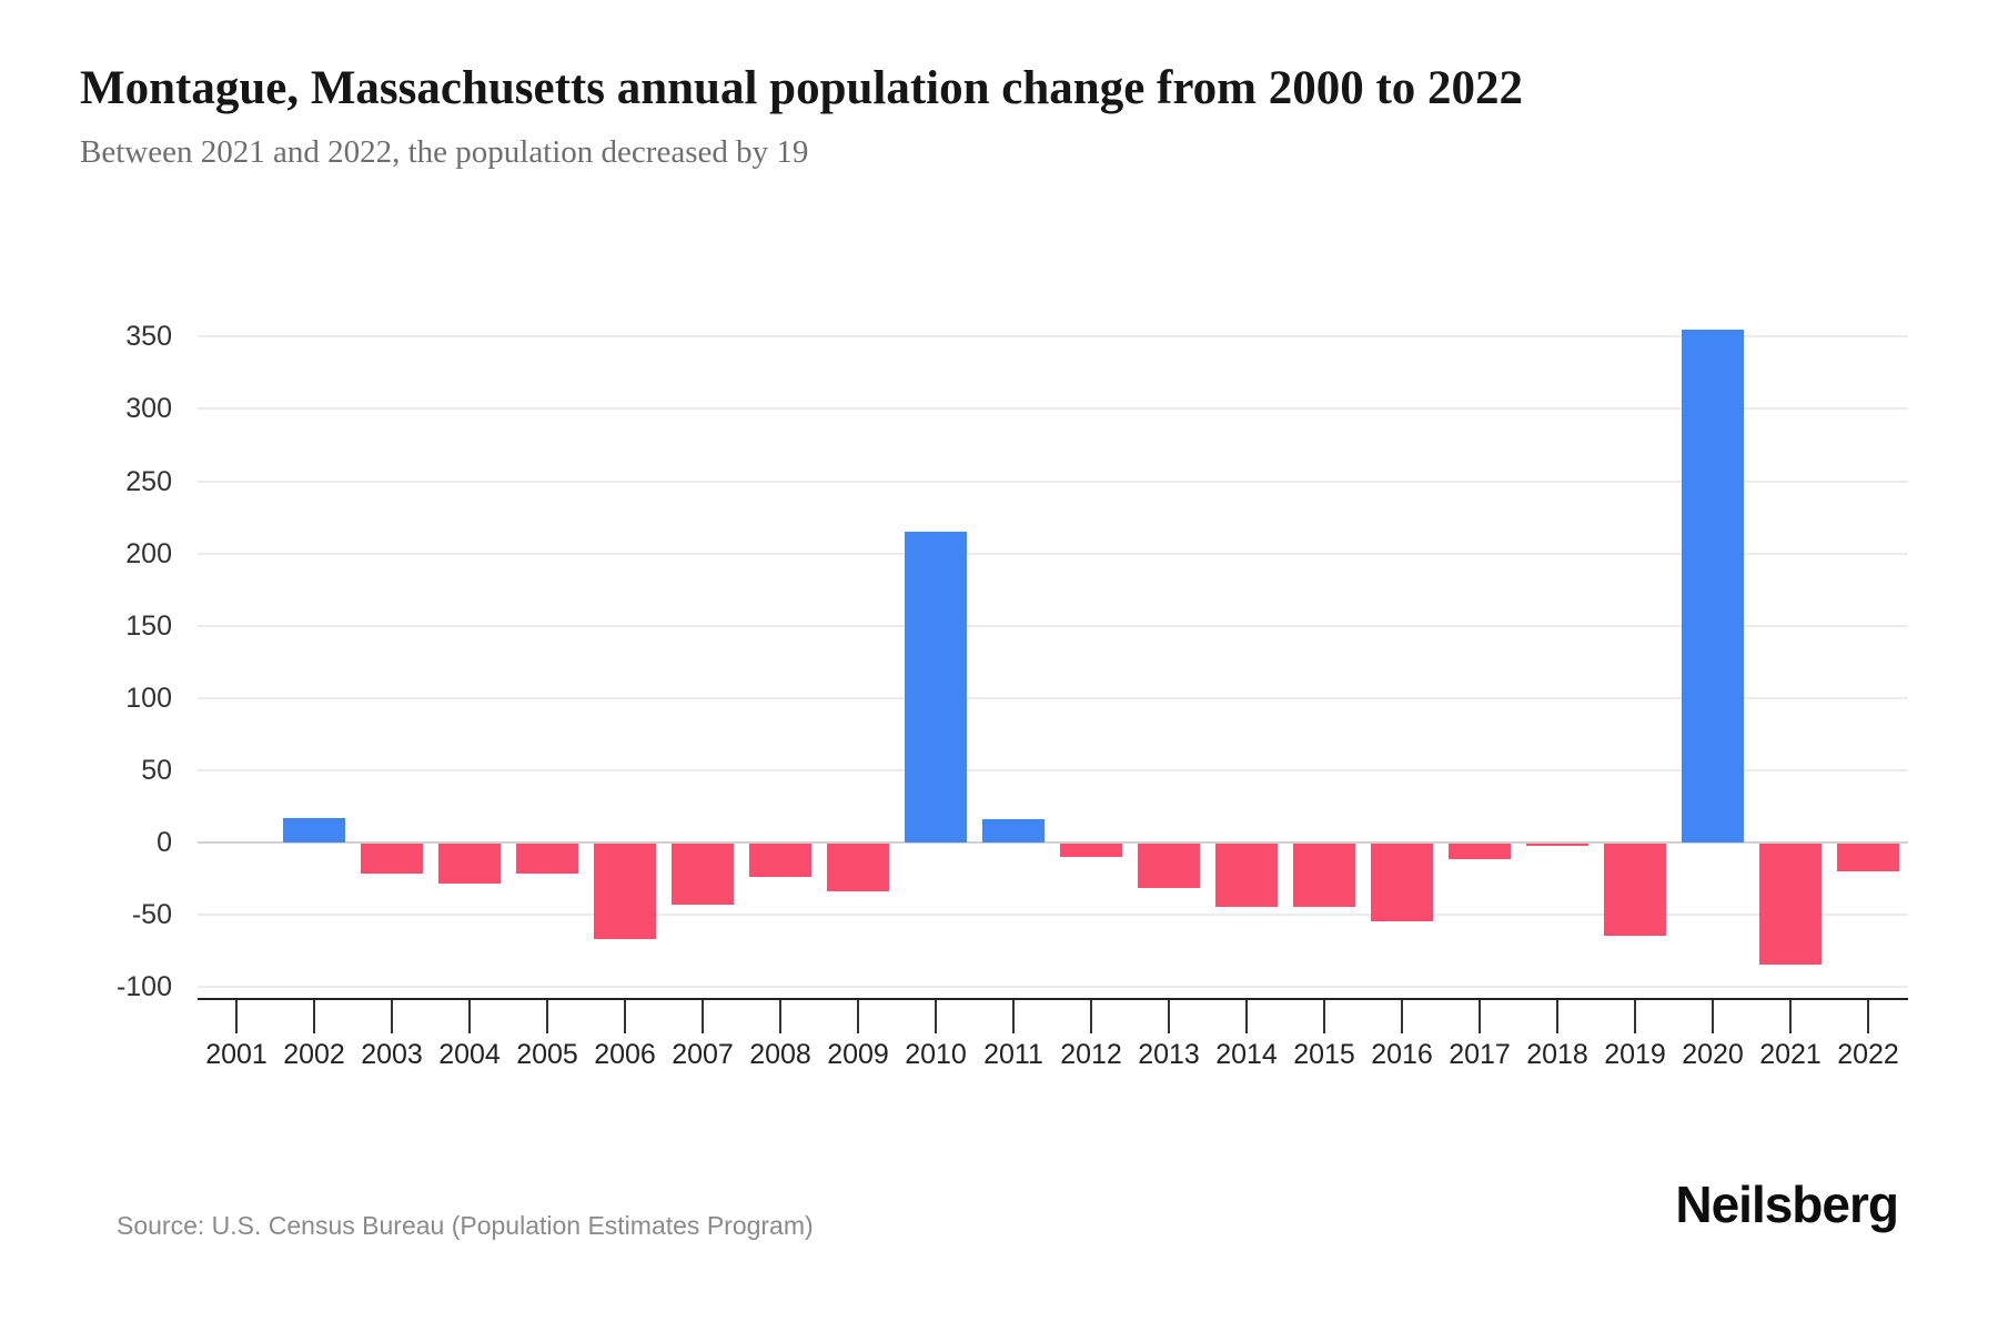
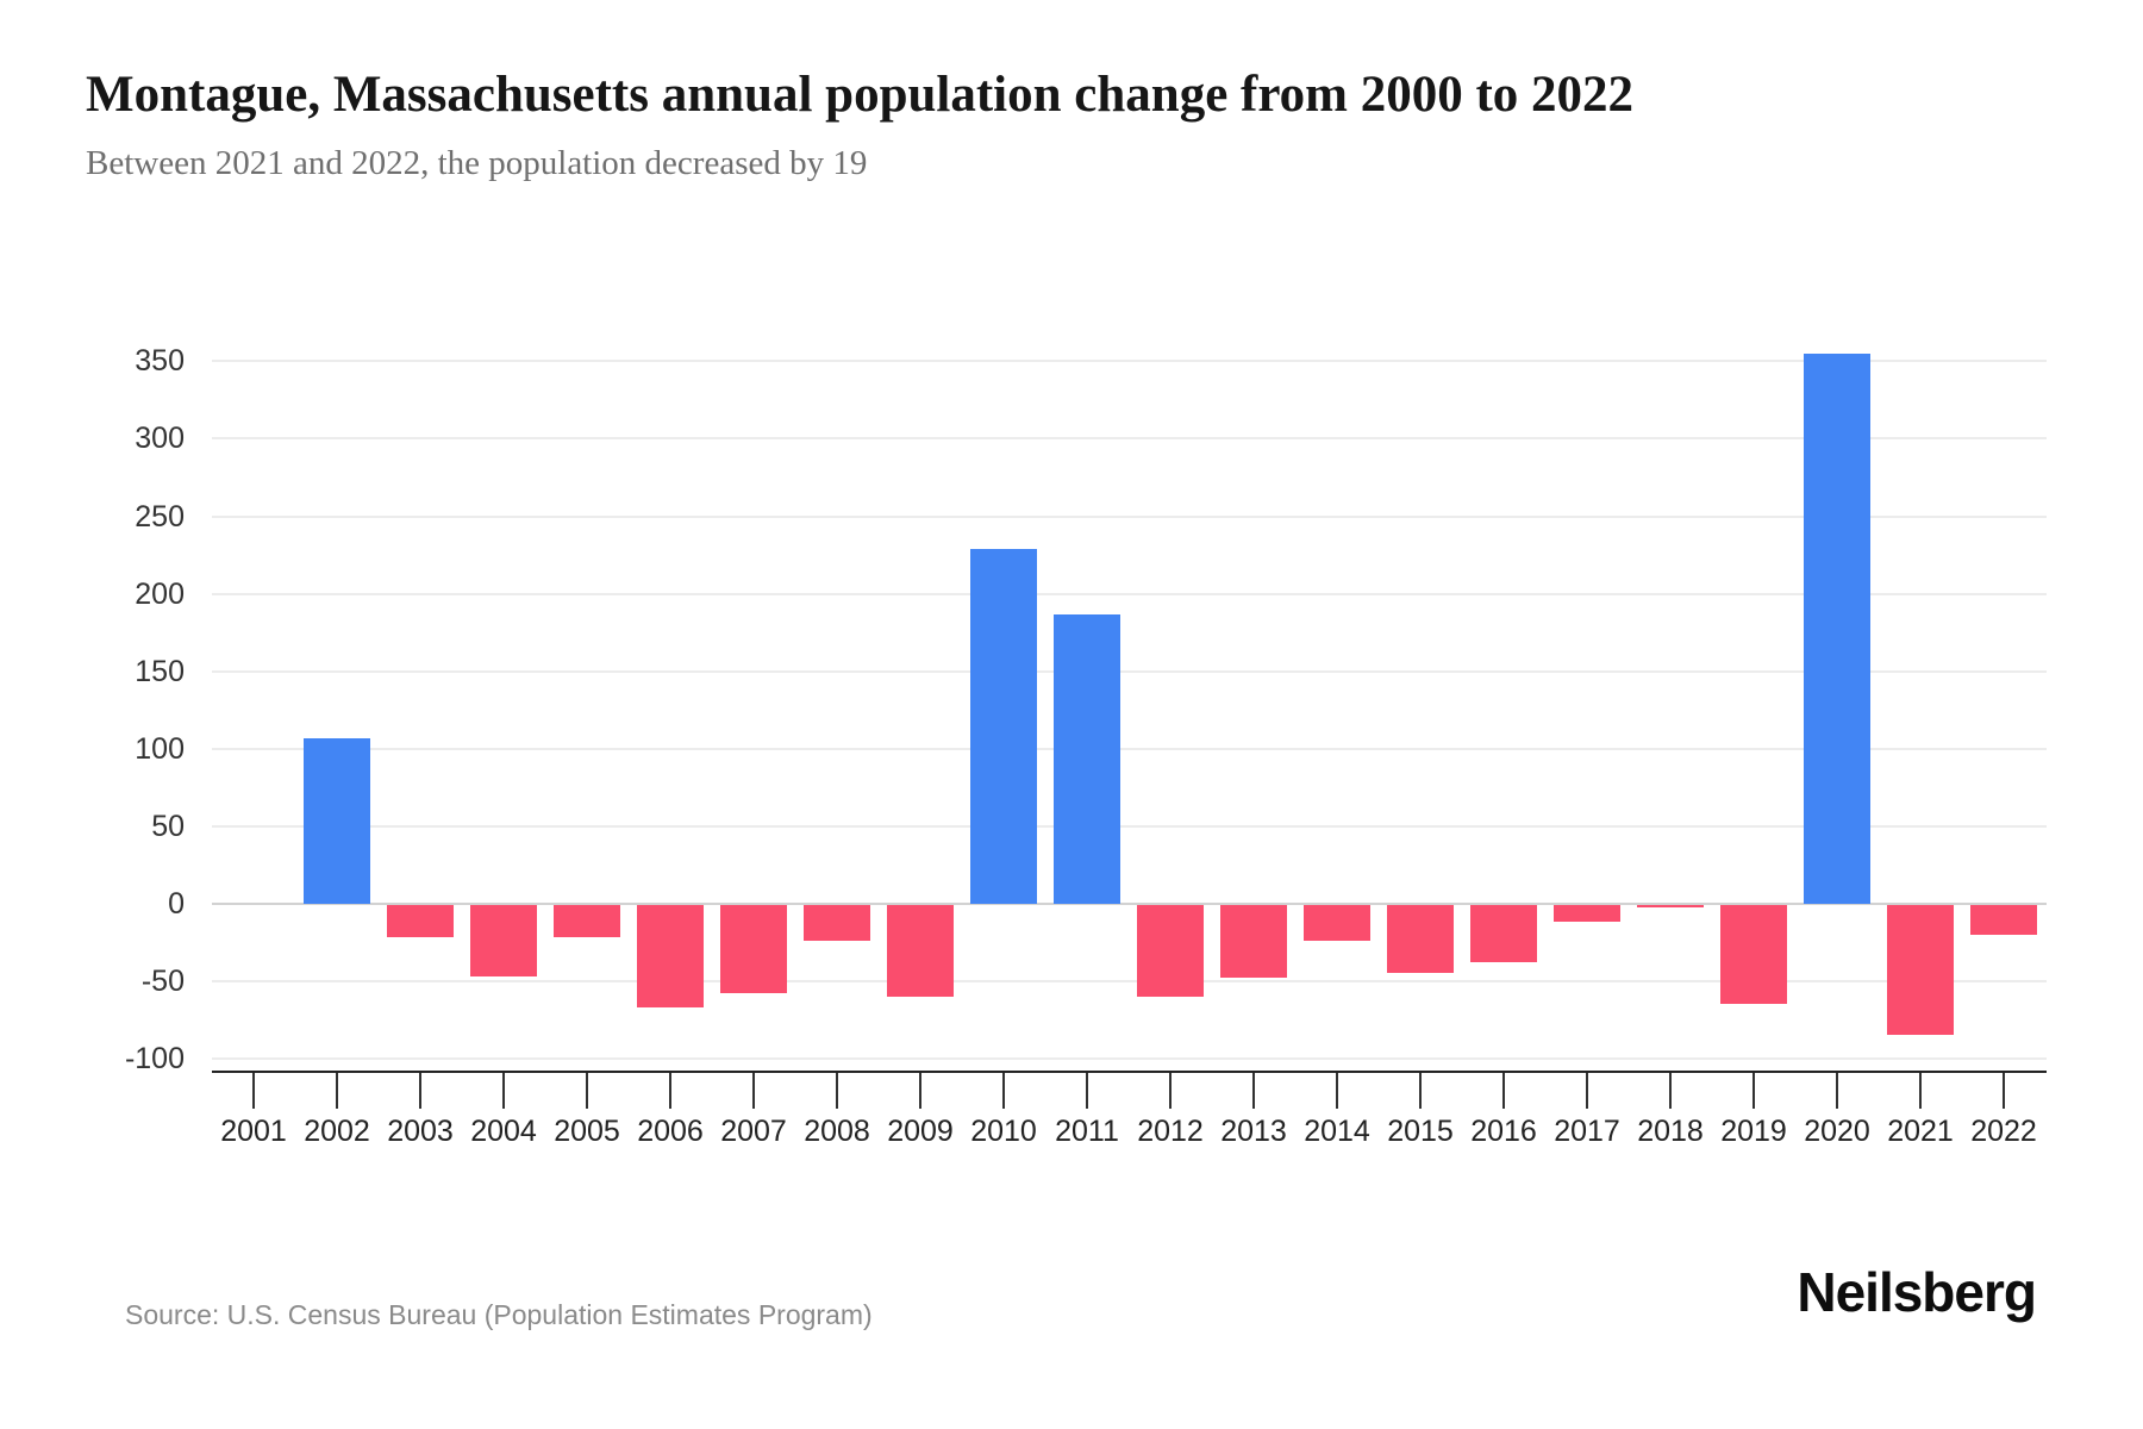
2002: 17 -> 107
2004: -28 -> -46
2007: -42 -> -57
2009: -33 -> -59
2010: 215 -> 229
2011: 16 -> 187
2012: -9 -> -59
2013: -31 -> -47
2014: -44 -> -23
2016: -54 -> -37
